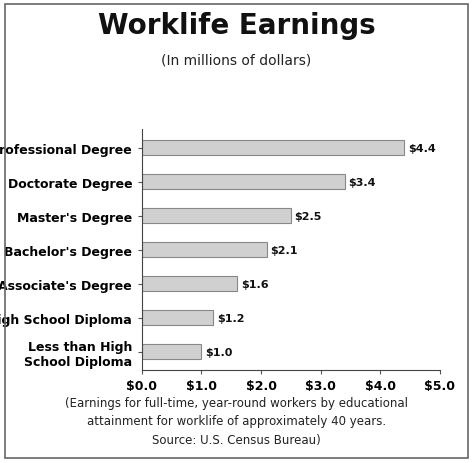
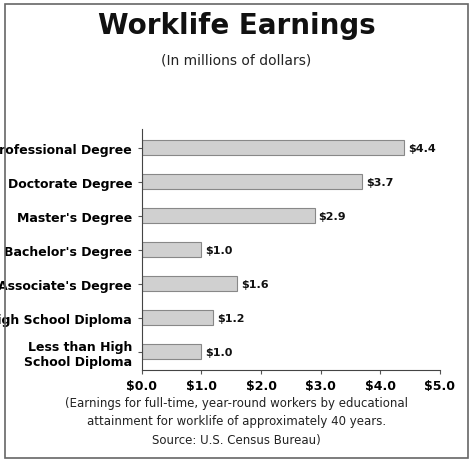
Doctorate Degree: $3.4 -> $3.7
Master's Degree: $2.5 -> $2.9
Bachelor's Degree: $2.1 -> $1.0
